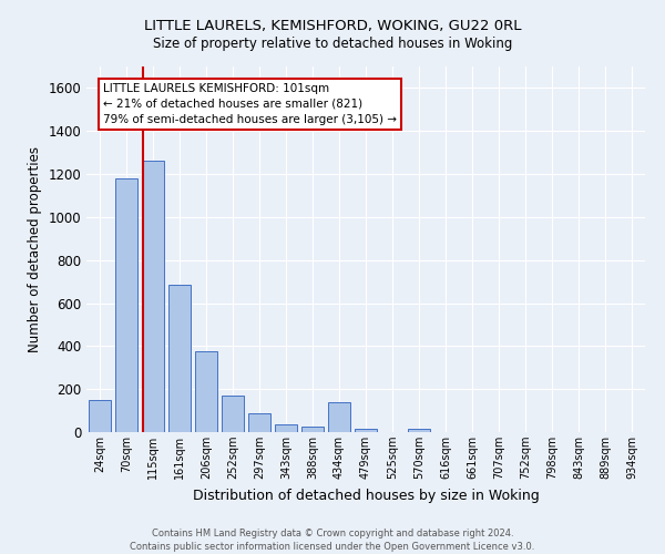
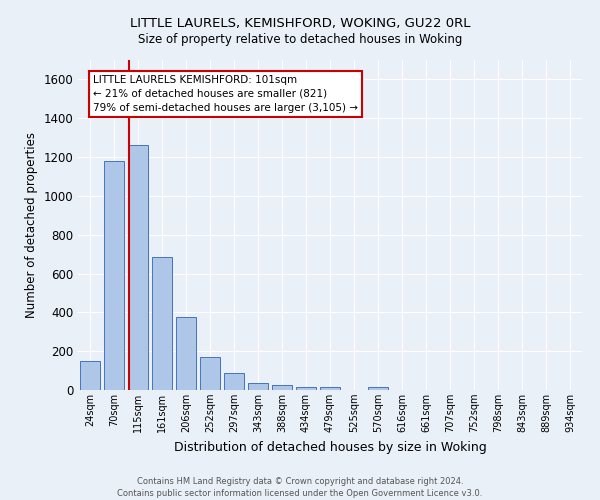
434sqm: 140 -> 20
